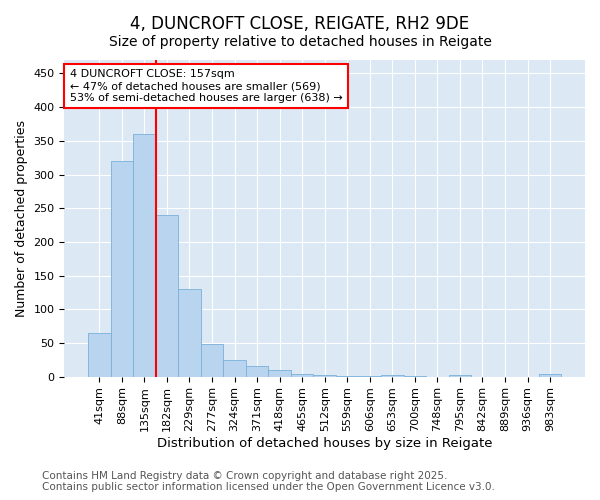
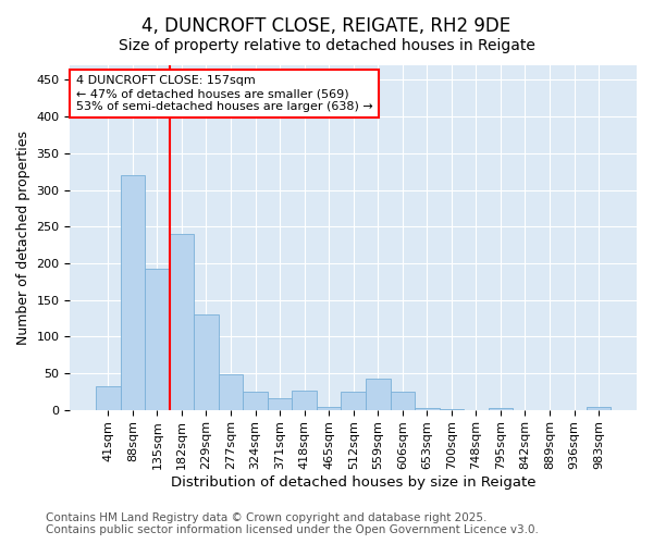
41sqm: 65 -> 32
135sqm: 360 -> 192
418sqm: 10 -> 26
512sqm: 2 -> 24
559sqm: 1 -> 42
606sqm: 1 -> 24
